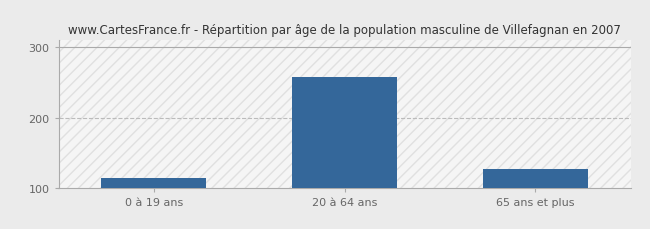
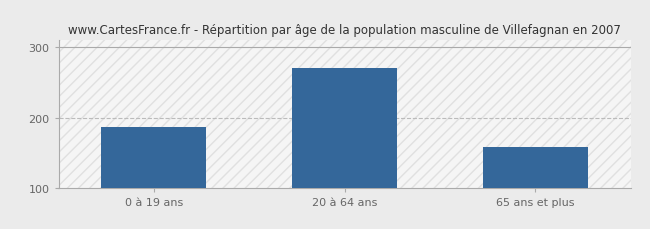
0 à 19 ans: 113 -> 186
20 à 64 ans: 258 -> 270
65 ans et plus: 126 -> 158
